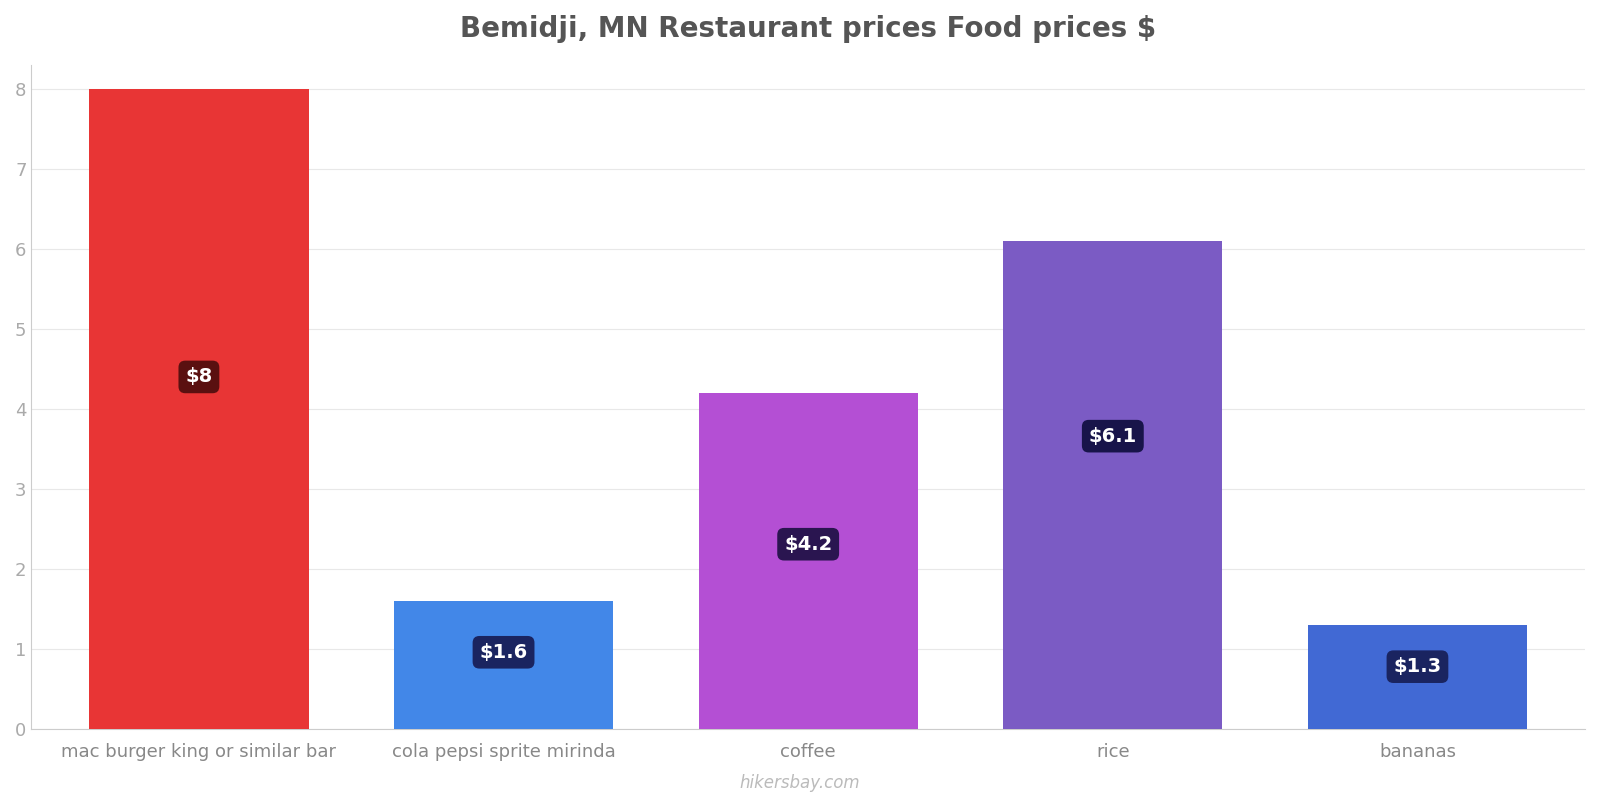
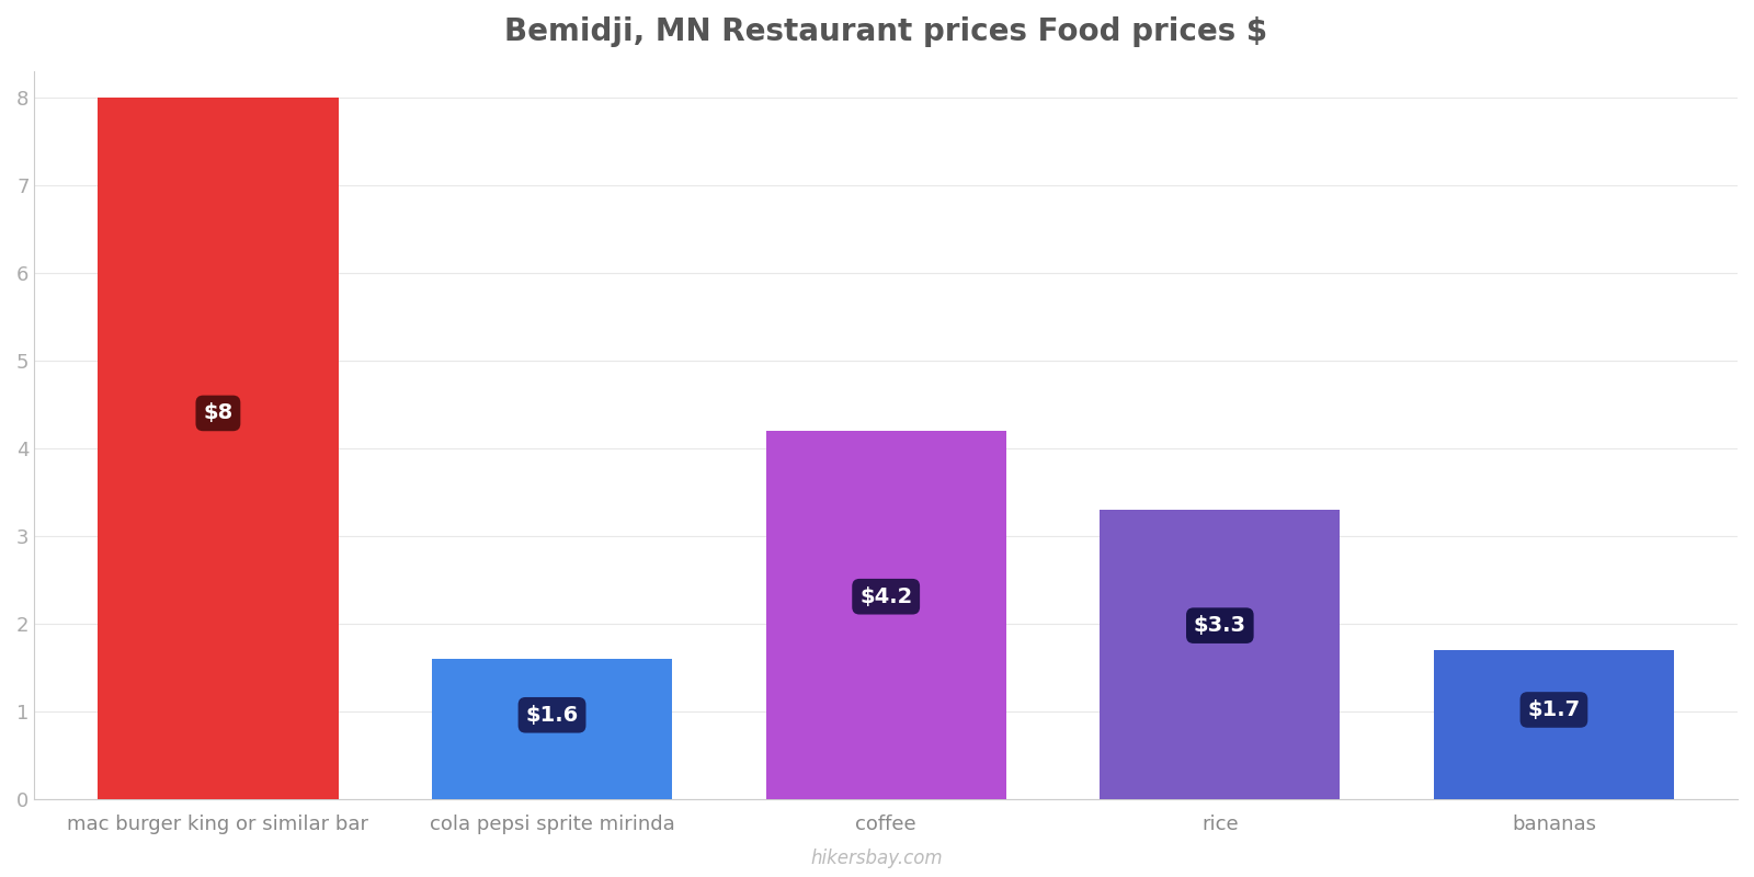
rice: $6.1 -> $3.3
bananas: $1.3 -> $1.7
